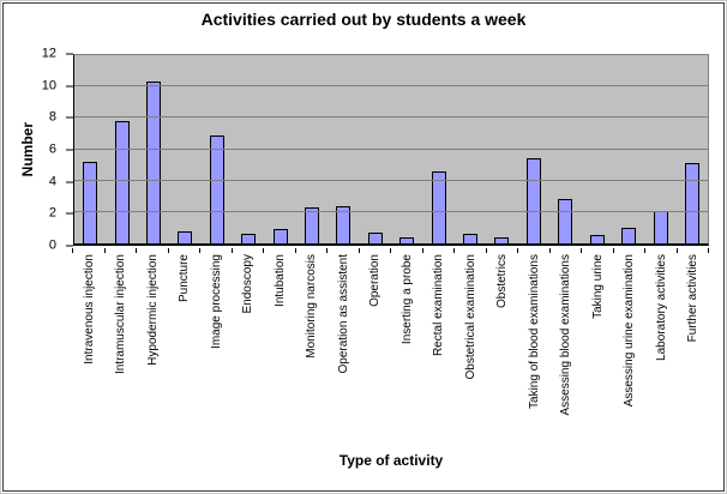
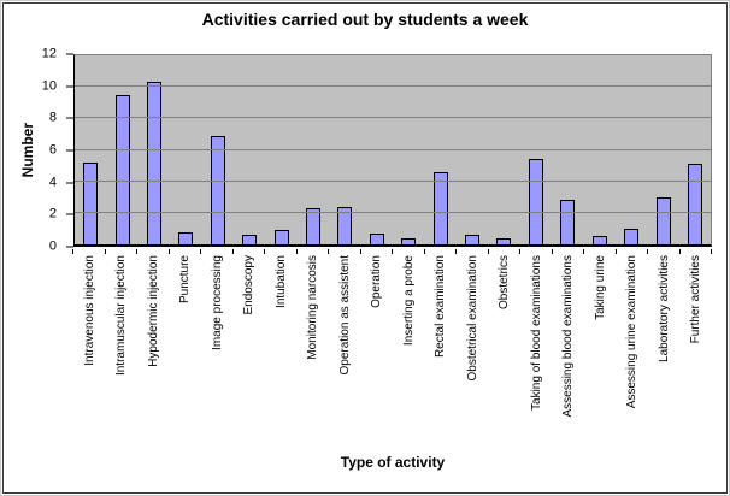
Intramuscular injection: 7.8 -> 9.5
Laboratory activities: 2.1 -> 3.0
